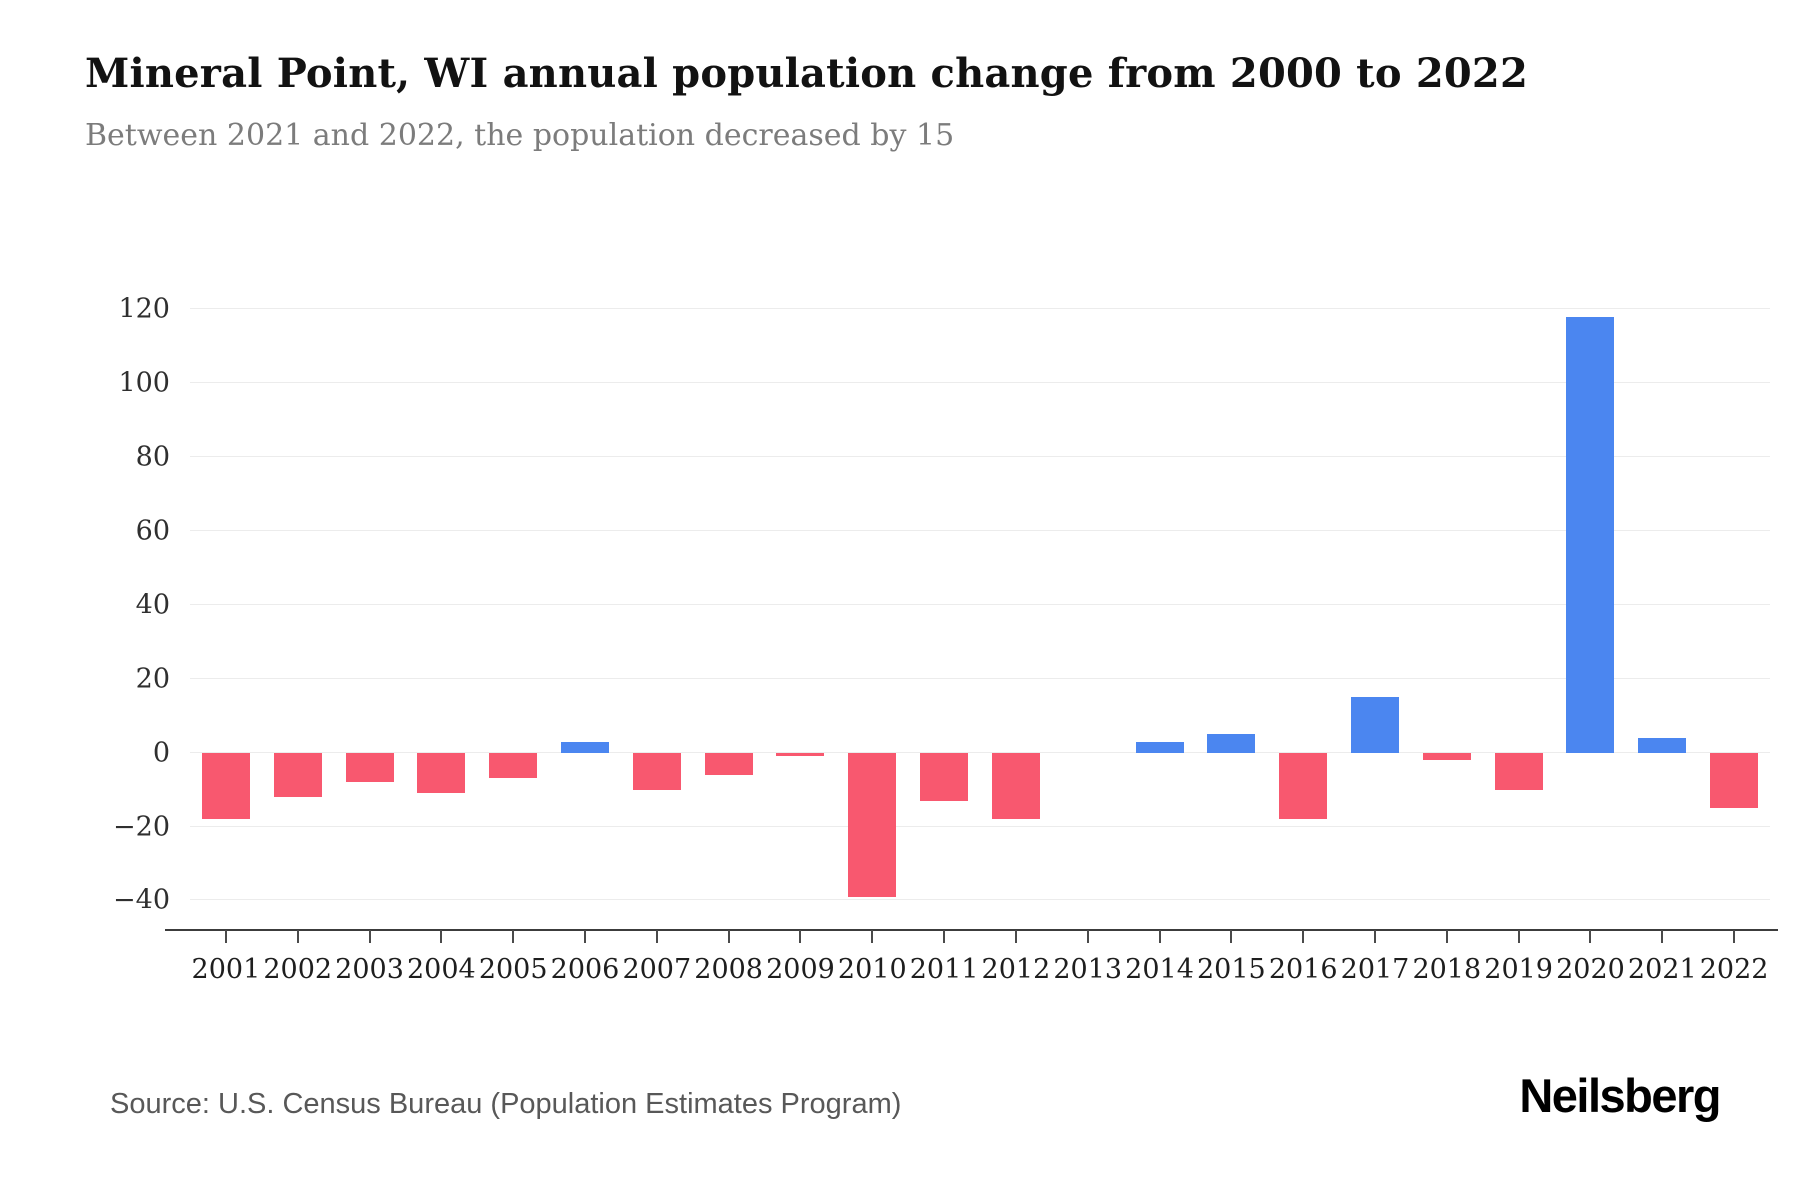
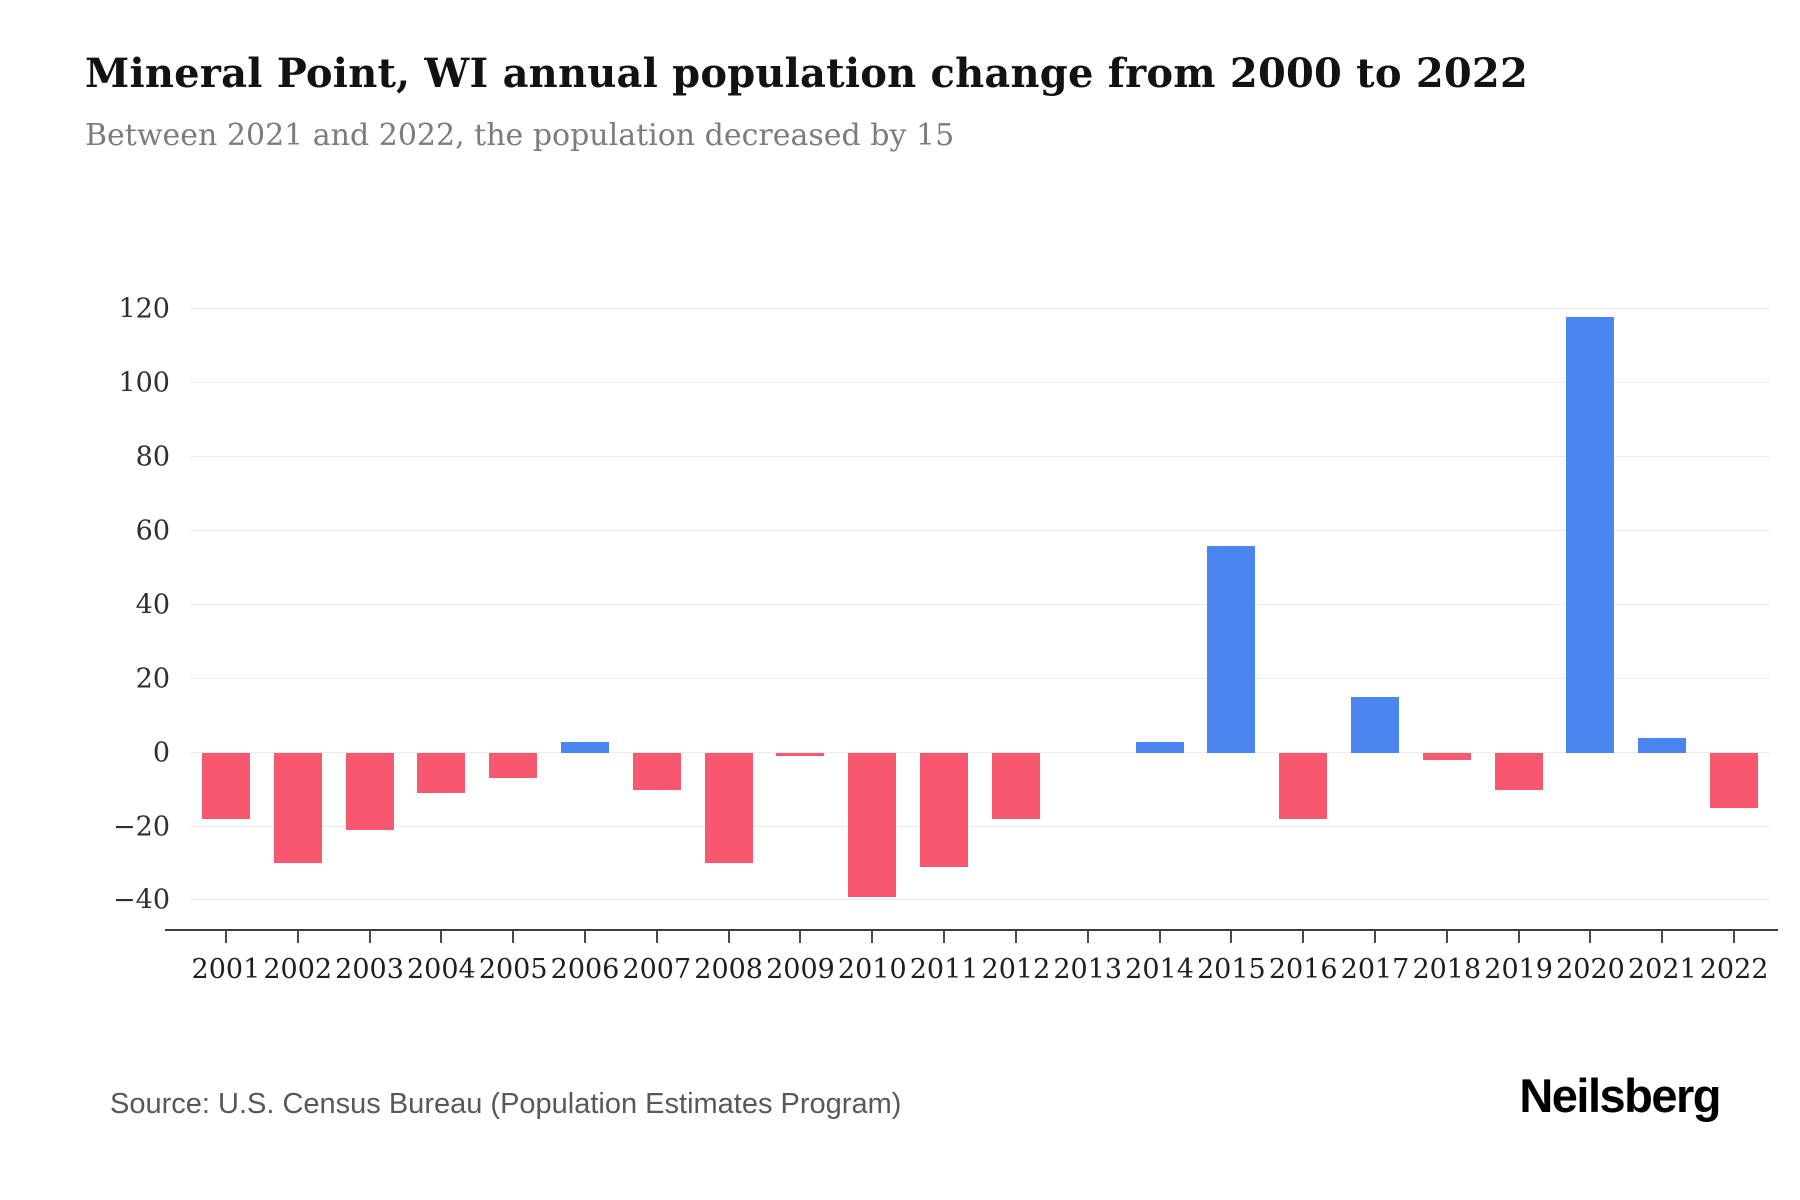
2002: -12 -> -30
2003: -8 -> -21
2008: -6 -> -30
2011: -13 -> -31
2015: 5 -> 56
